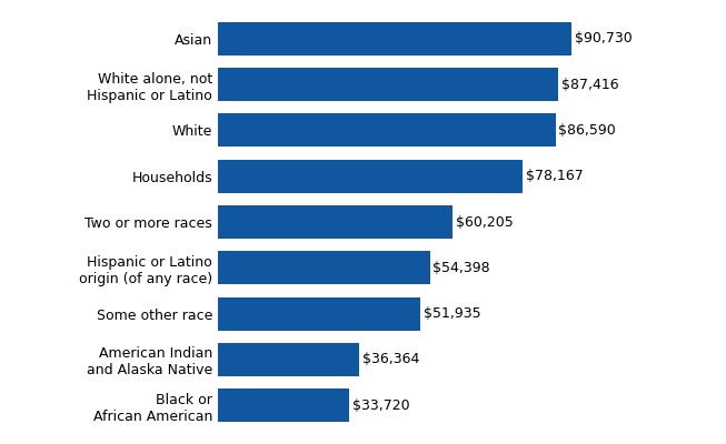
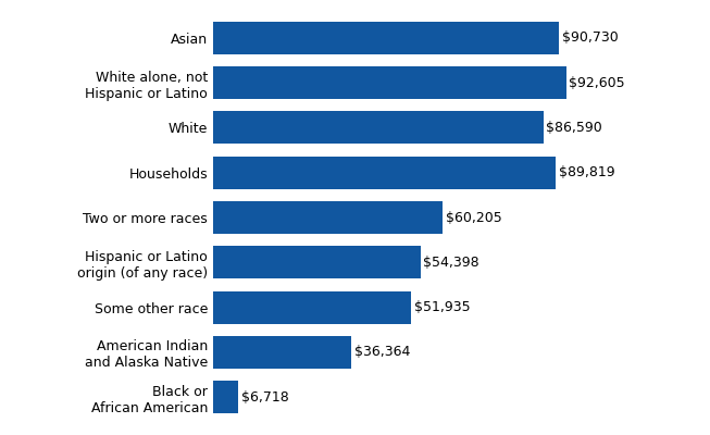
White alone, not Hispanic or Latino: $87,416 -> $92,605
Households: $78,167 -> $89,819
Black or African American: $33,720 -> $6,718
